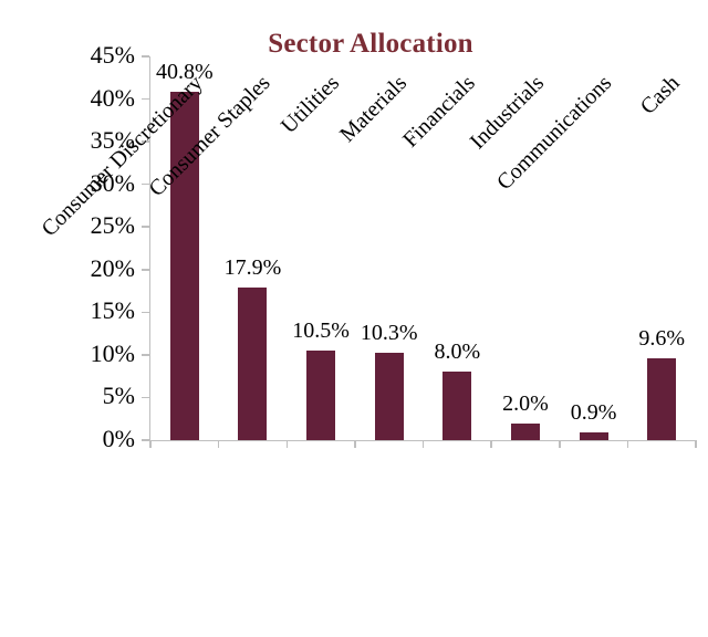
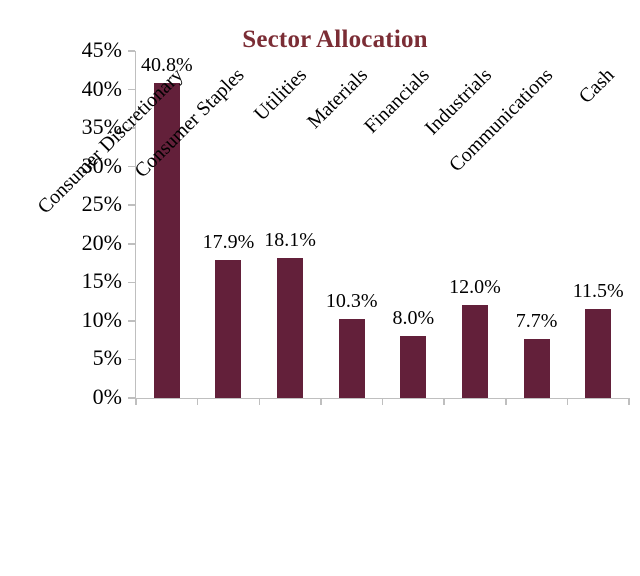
Utilities: 10.5% -> 18.1%
Industrials: 2.0% -> 12.0%
Communications: 0.9% -> 7.7%
Cash: 9.6% -> 11.5%
